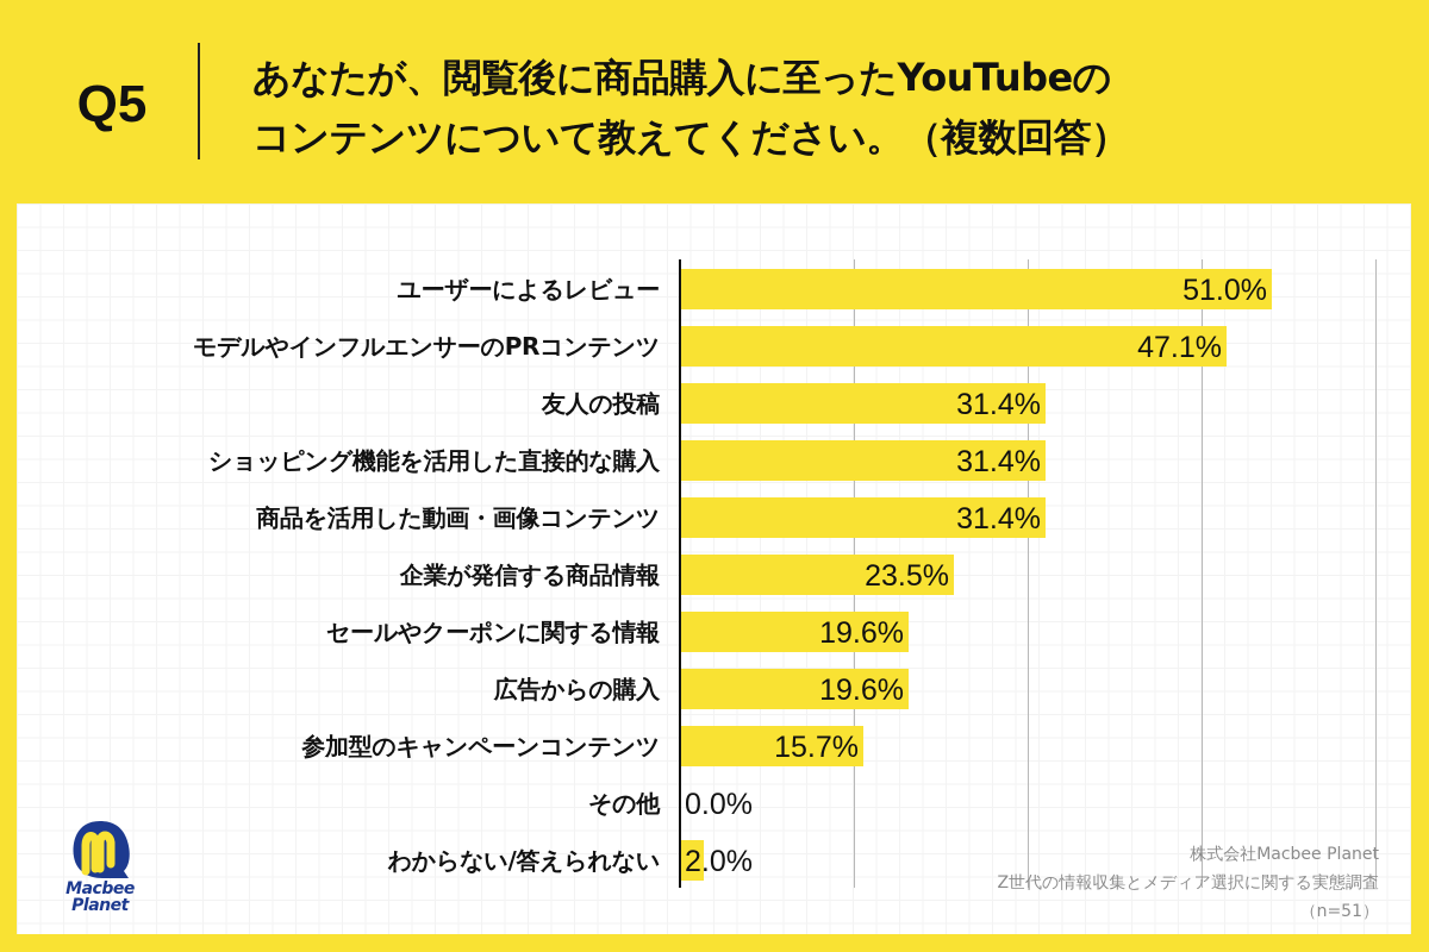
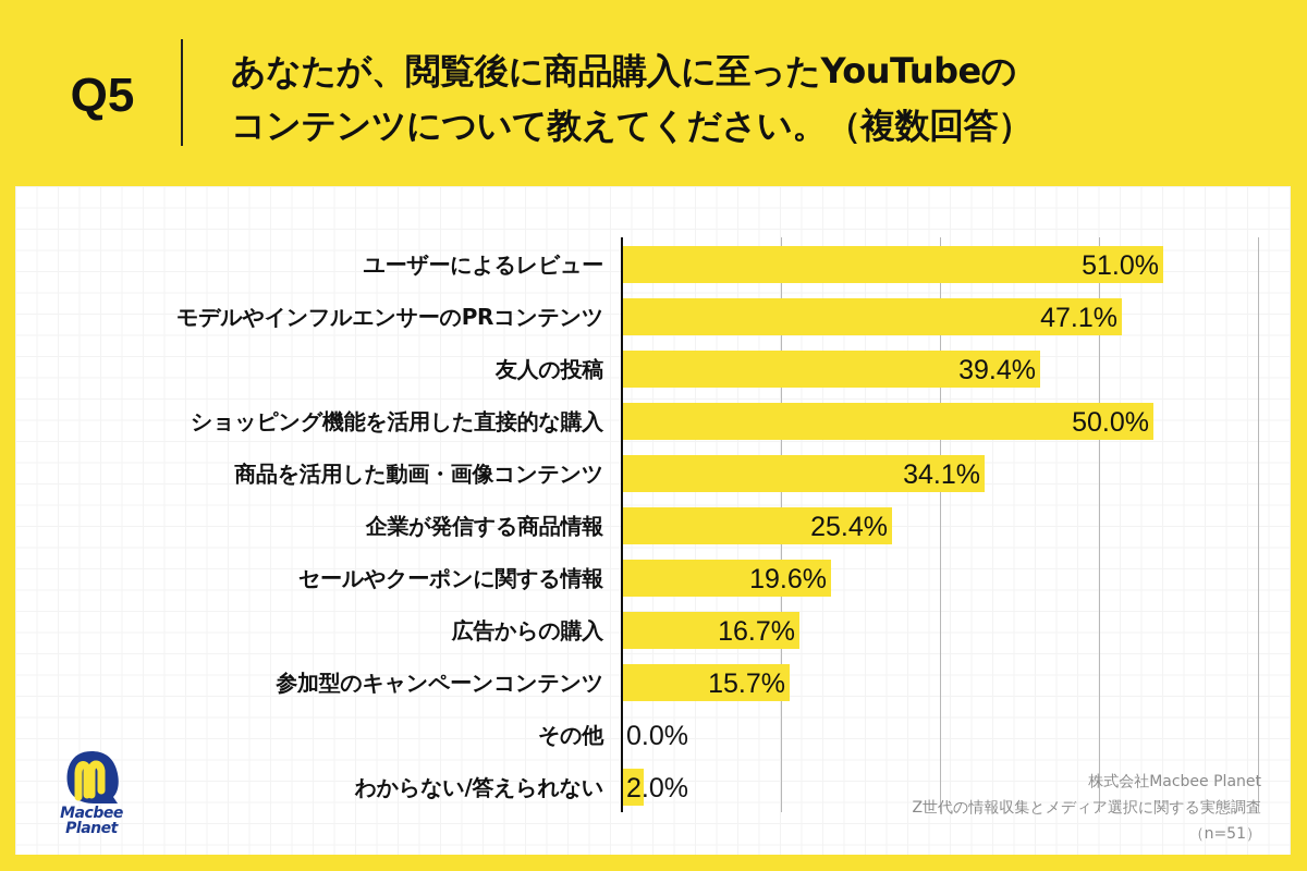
友人の投稿: 31.4% -> 39.4%
ショッピング機能を活用した直接的な購入: 31.4% -> 50.0%
商品を活用した動画・画像コンテンツ: 31.4% -> 34.1%
企業が発信する商品情報: 23.5% -> 25.4%
広告からの購入: 19.6% -> 16.7%
